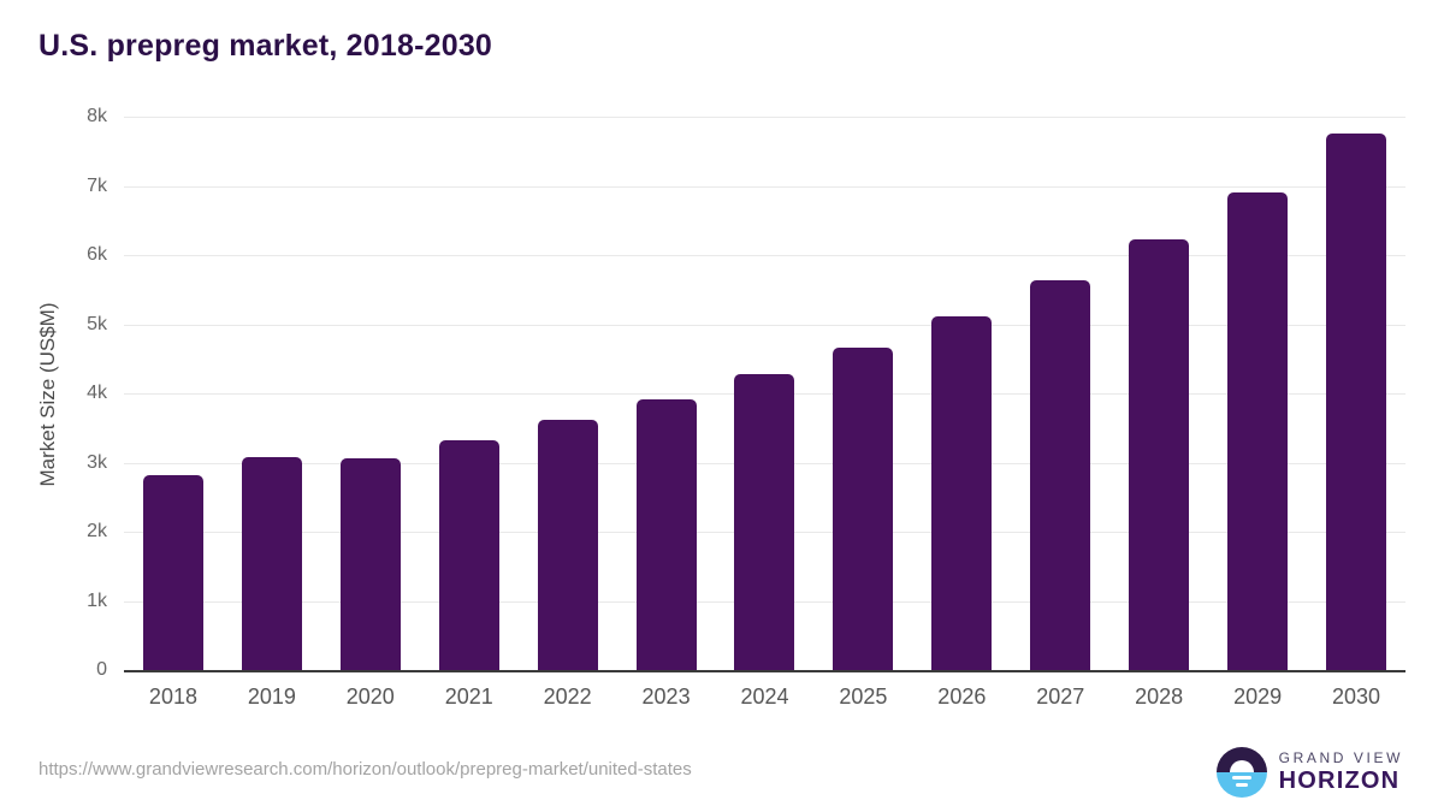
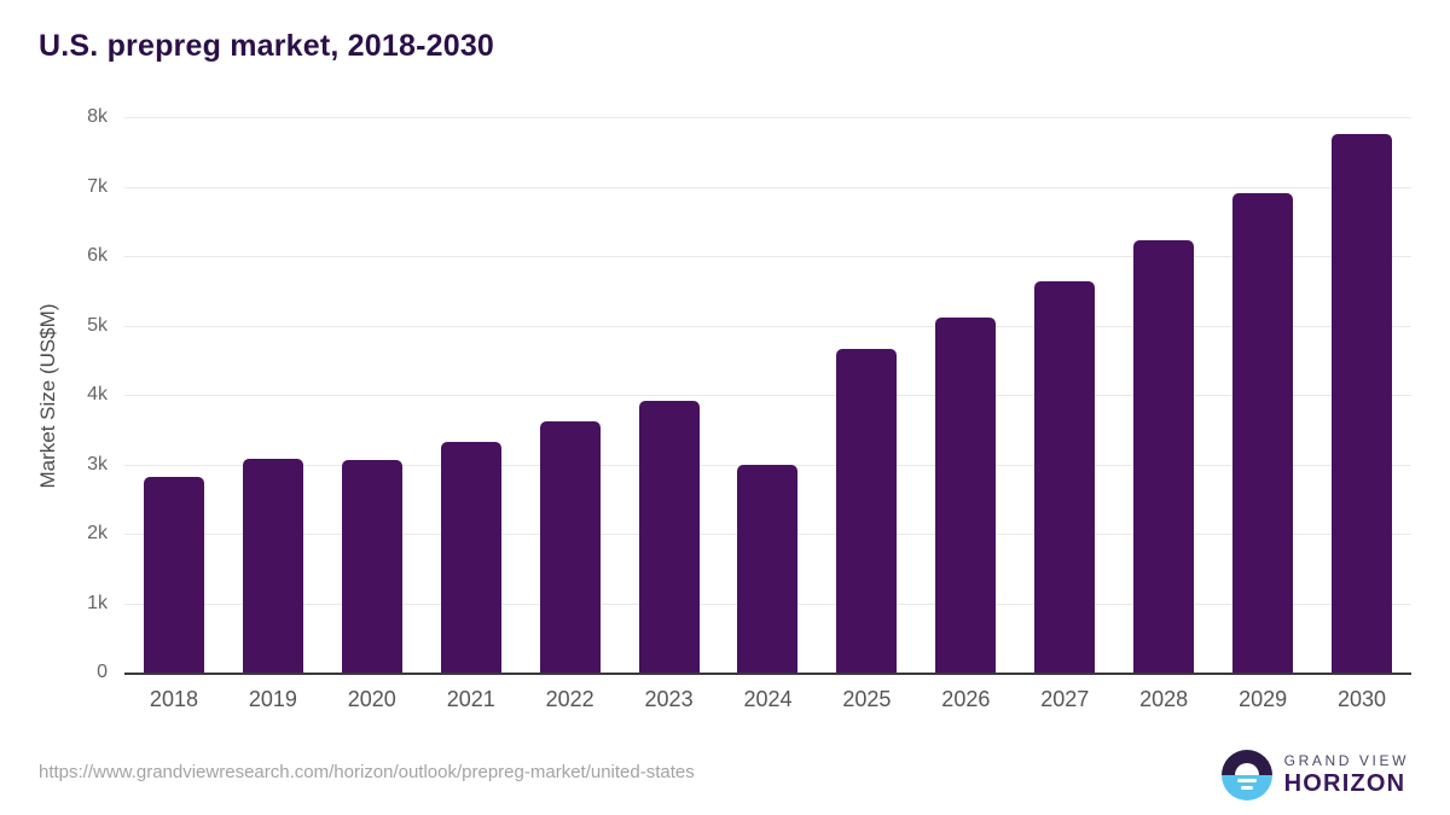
2024: 4.3k -> 3.0k
